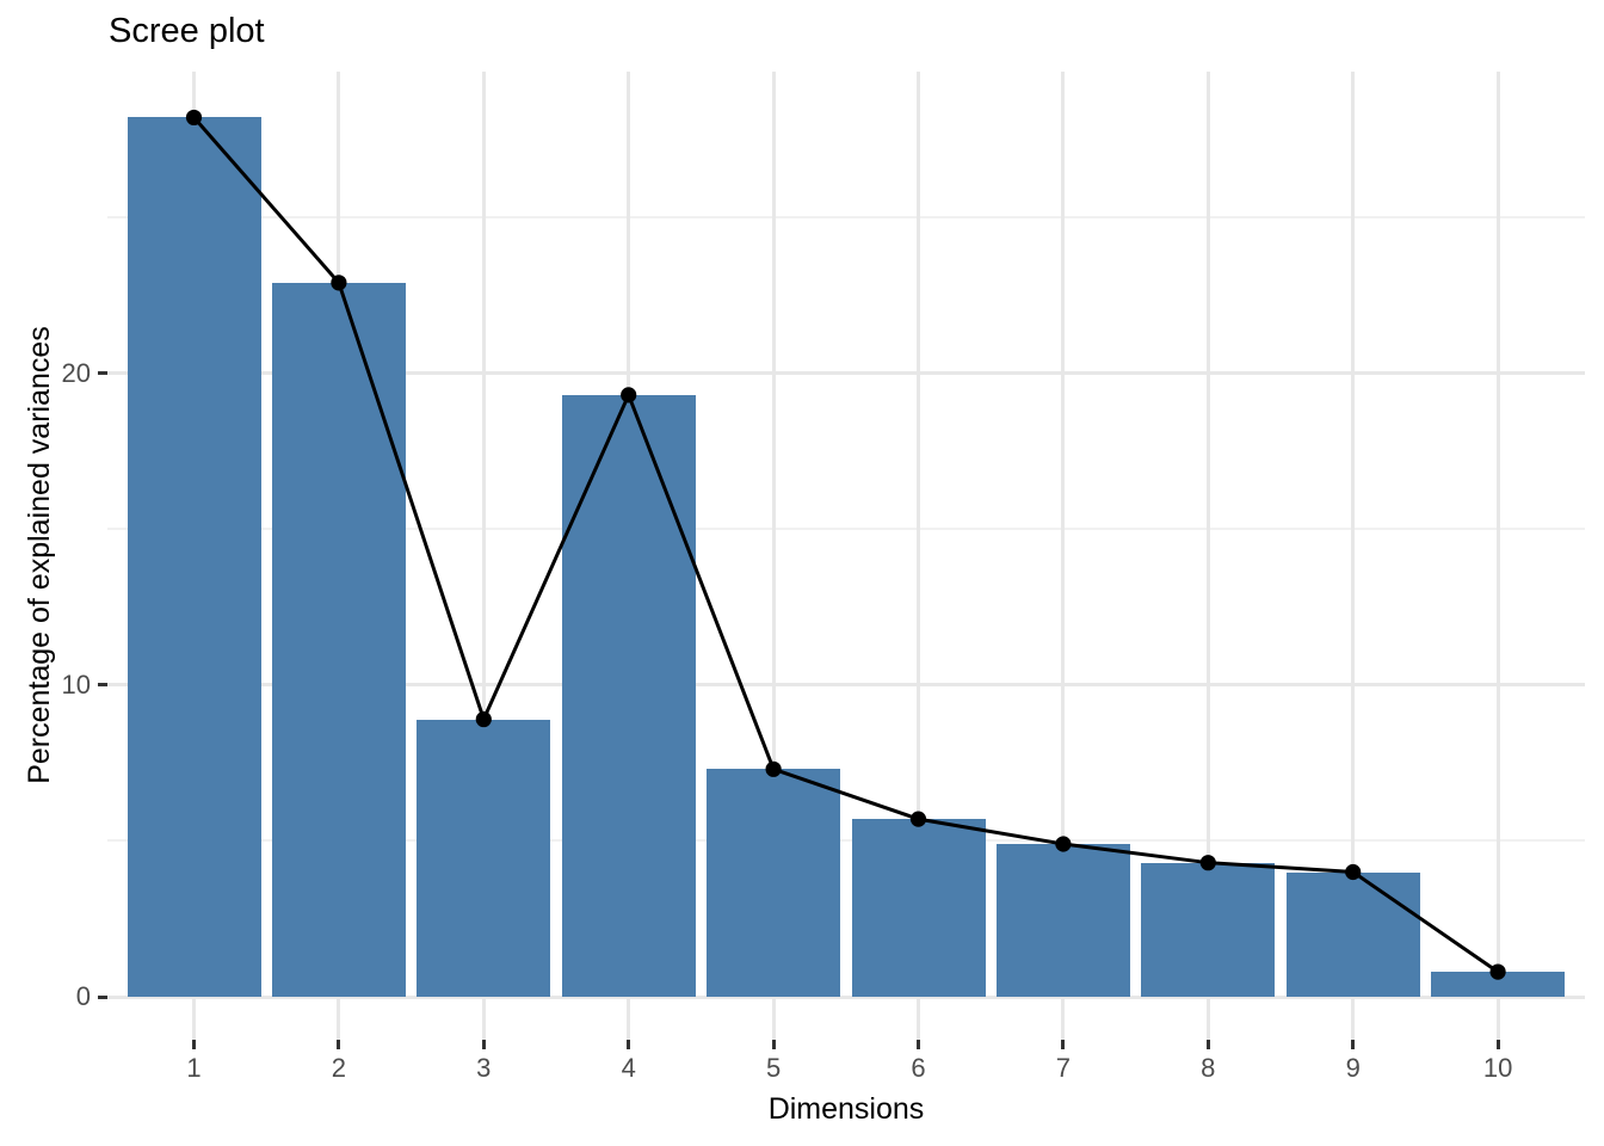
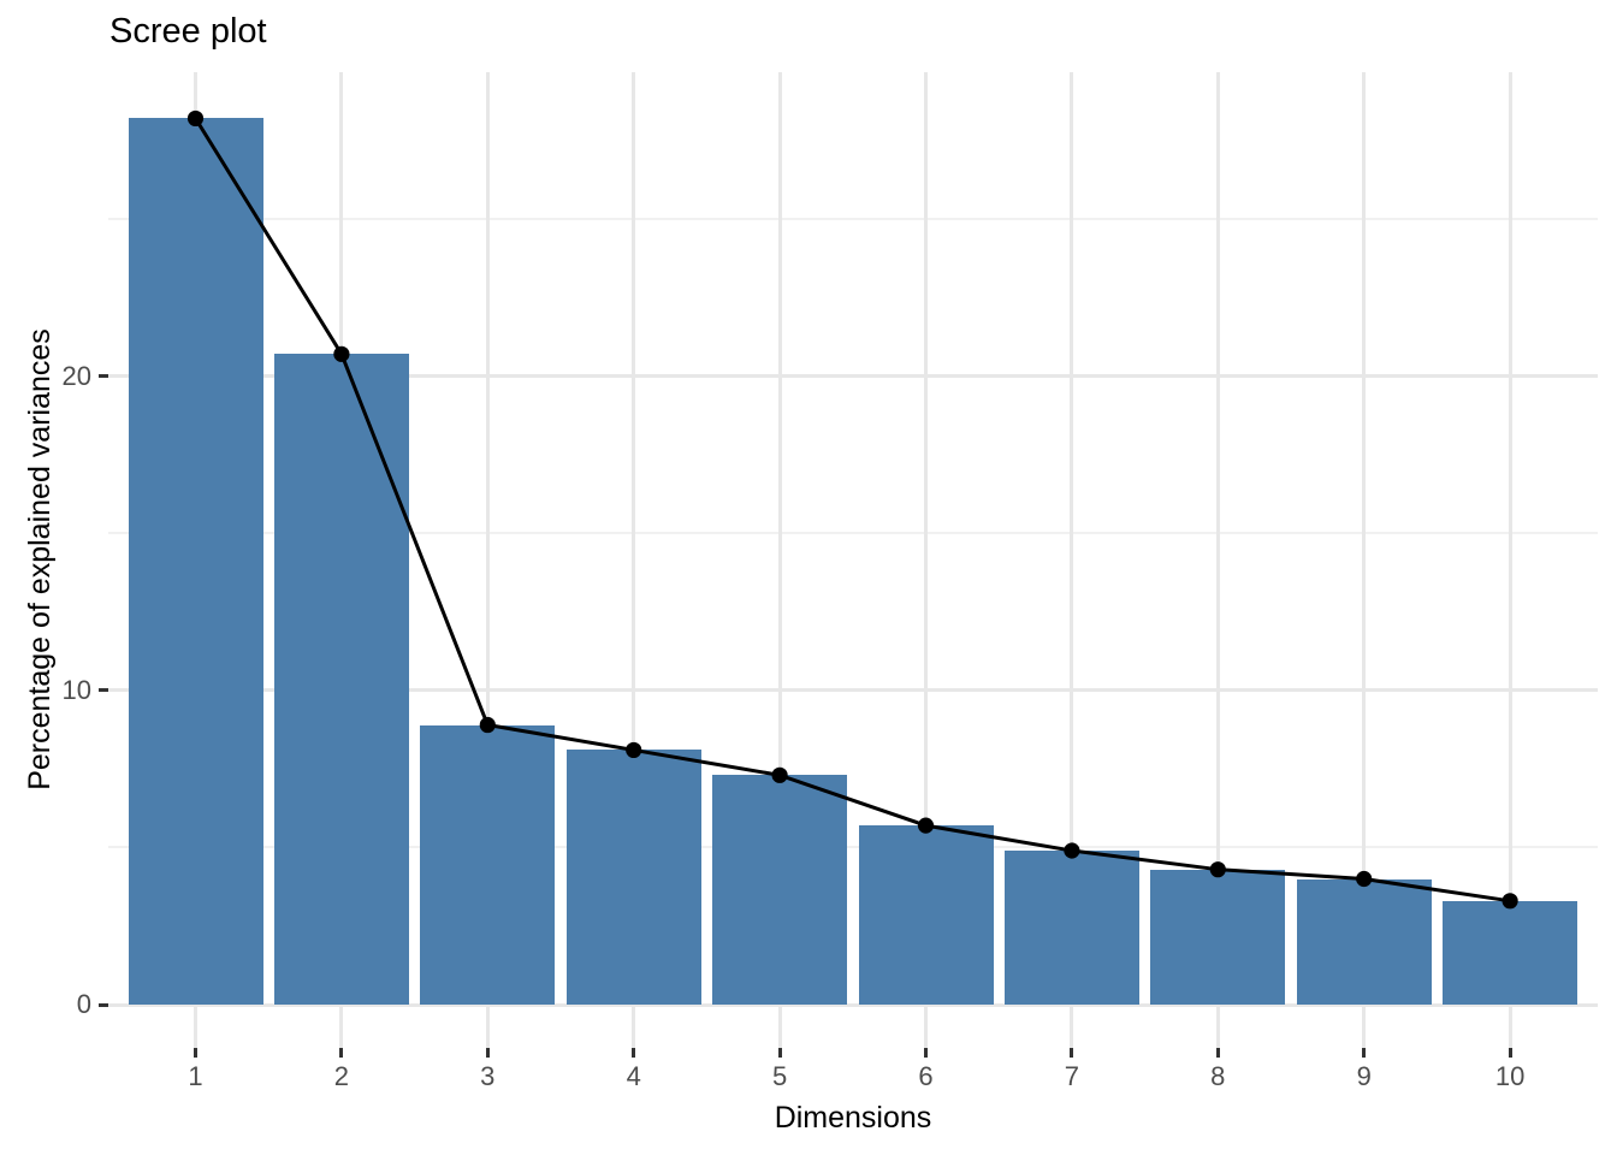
2: 22.9 -> 20.7
4: 19.3 -> 8.1
10: 0.8 -> 3.3
